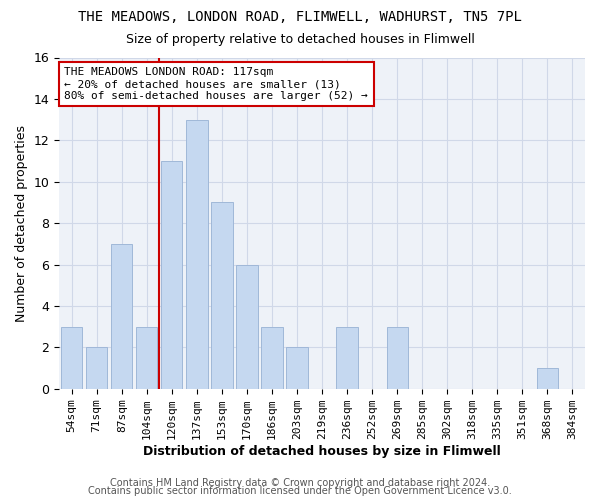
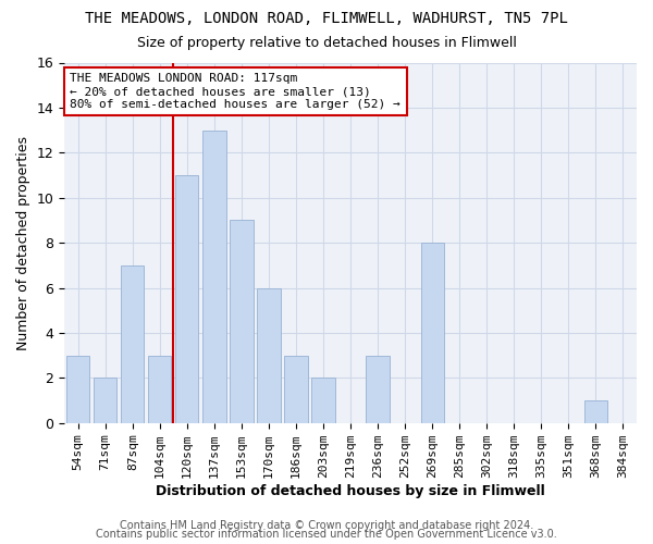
269sqm: 3 -> 8
